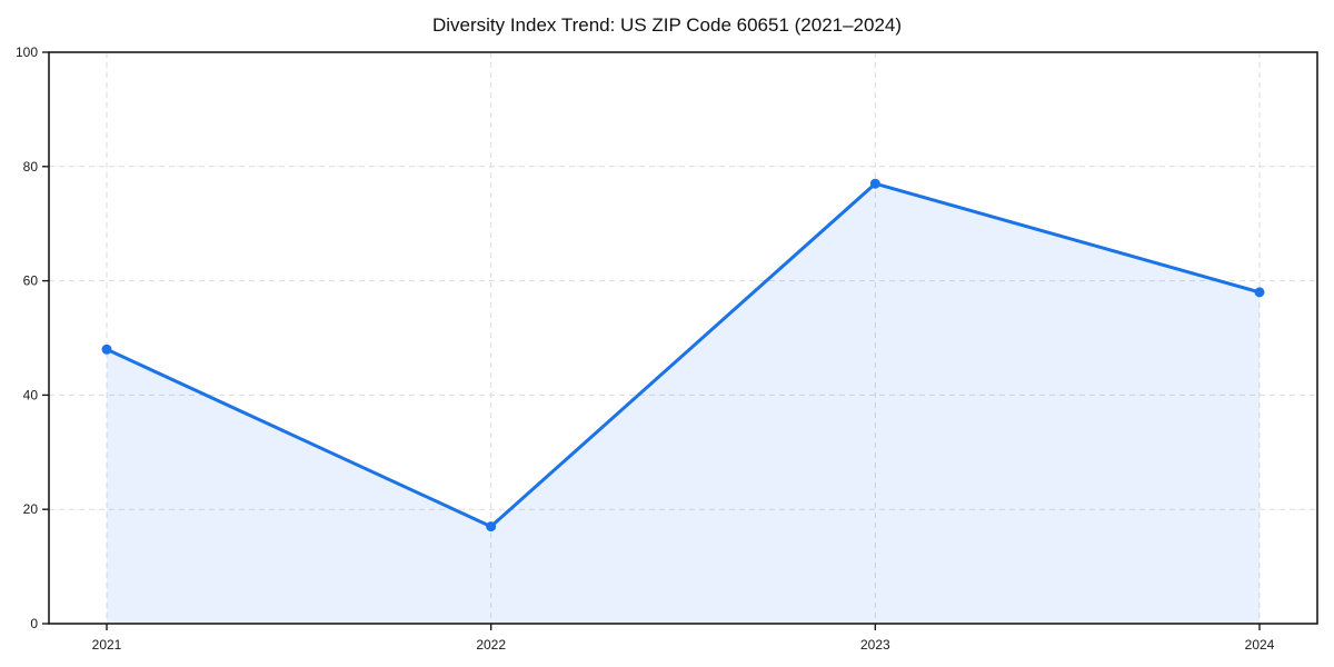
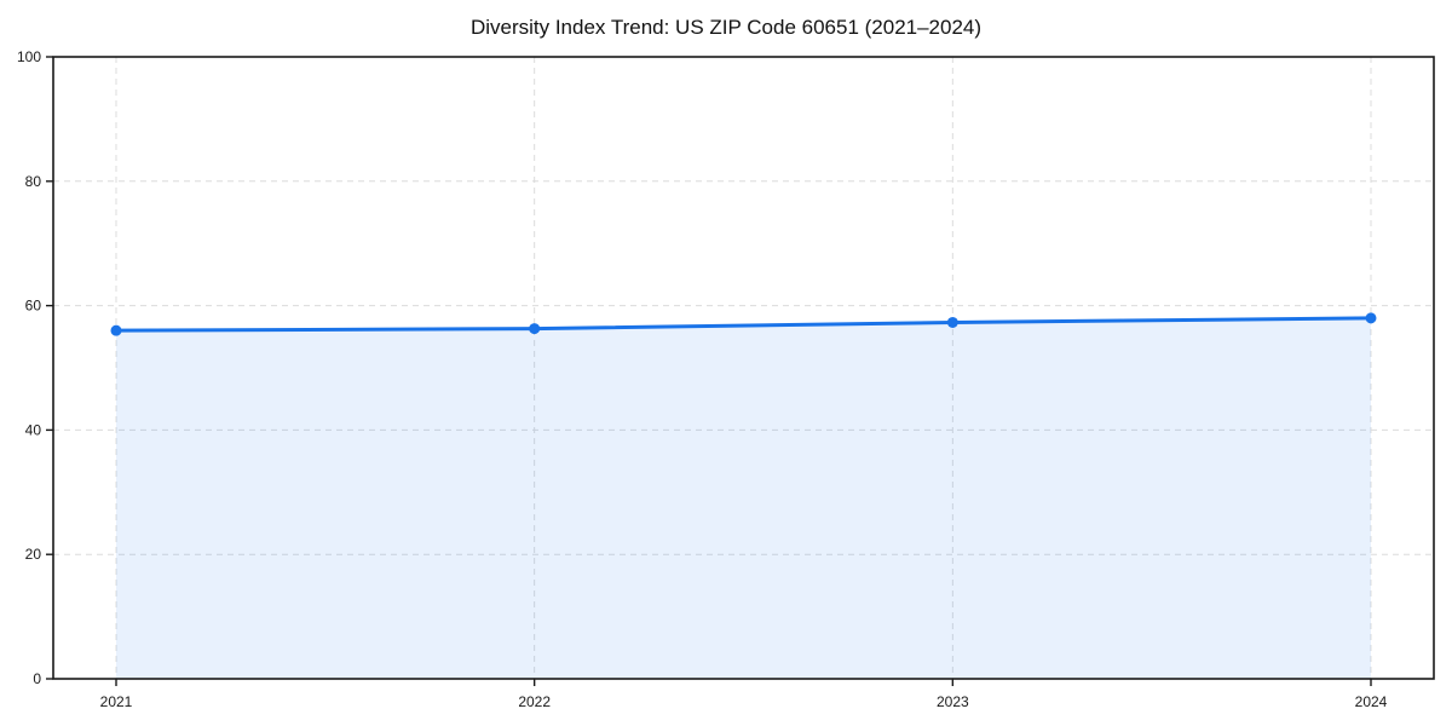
2021: 48 -> 56
2022: 17 -> 56
2023: 77 -> 57
